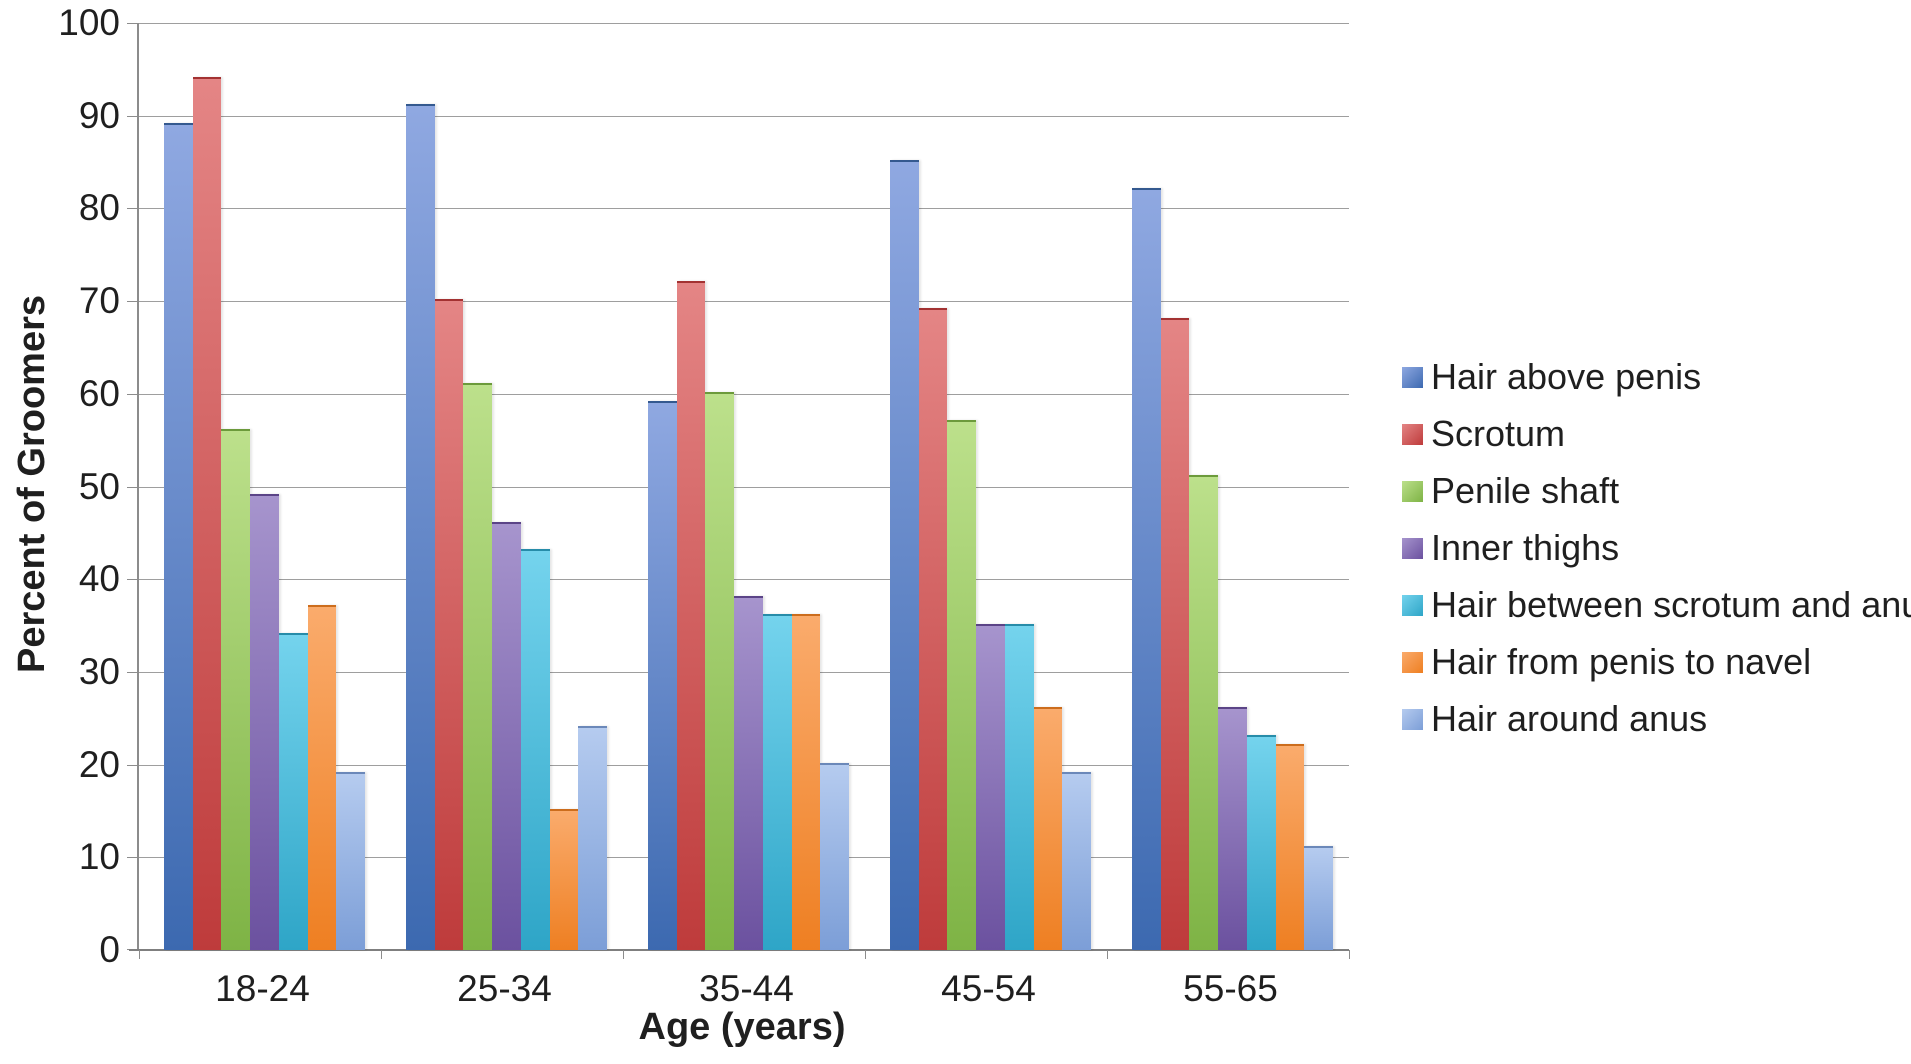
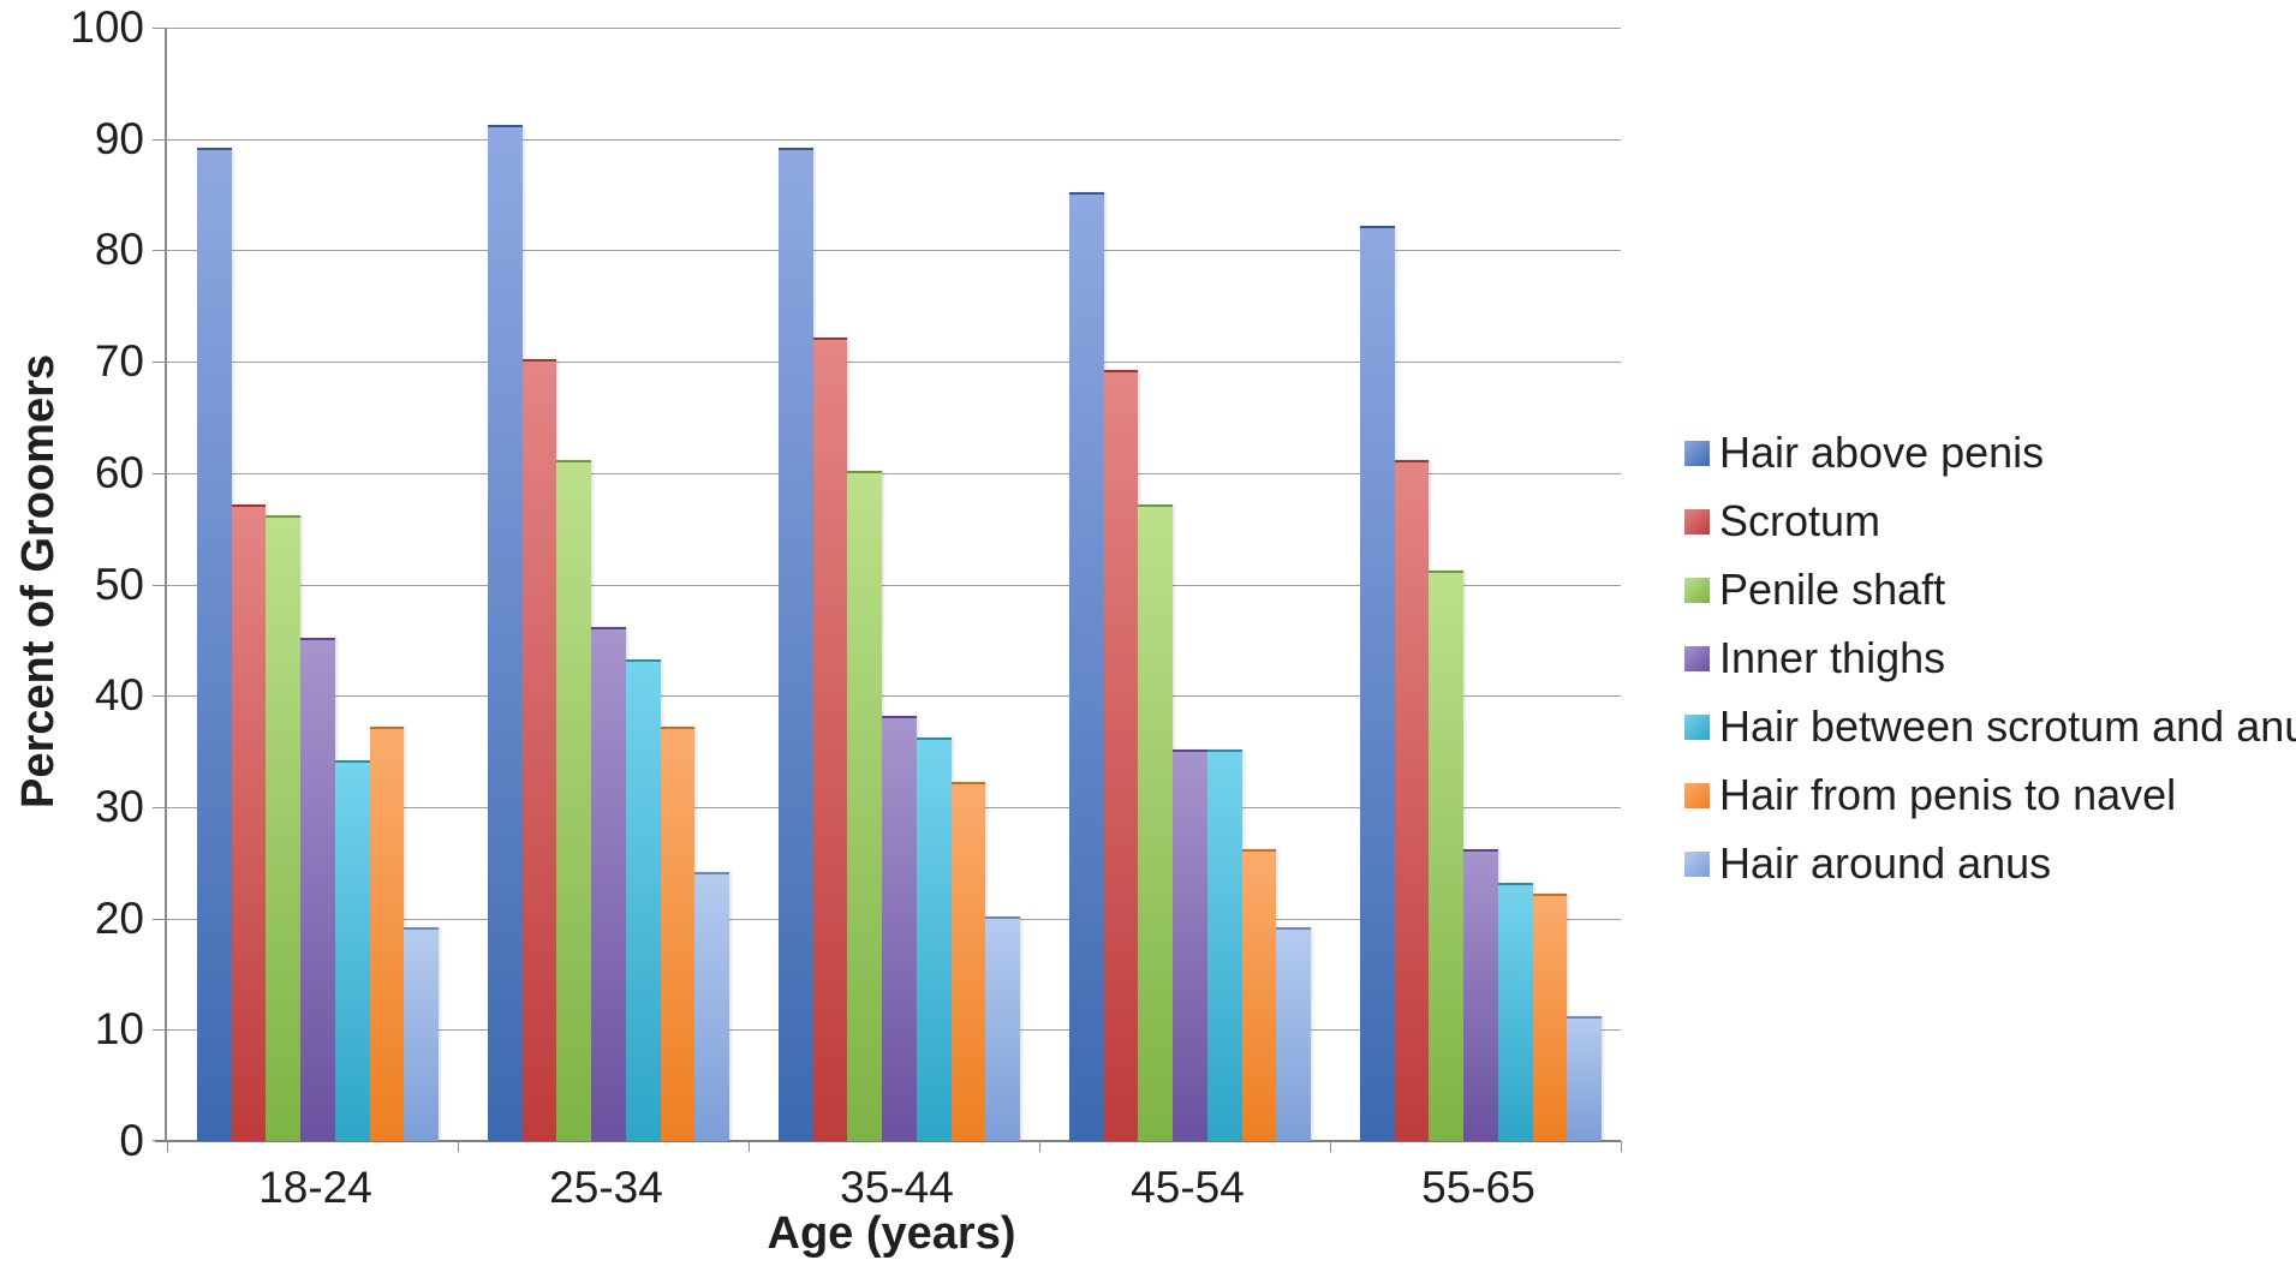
Scrotum/18-24: 94 -> 57
Inner thighs/18-24: 49 -> 45
Hair from penis to navel/25-34: 15 -> 37
Hair above penis/35-44: 59 -> 89
Hair from penis to navel/35-44: 36 -> 32
Scrotum/55-65: 68 -> 61
